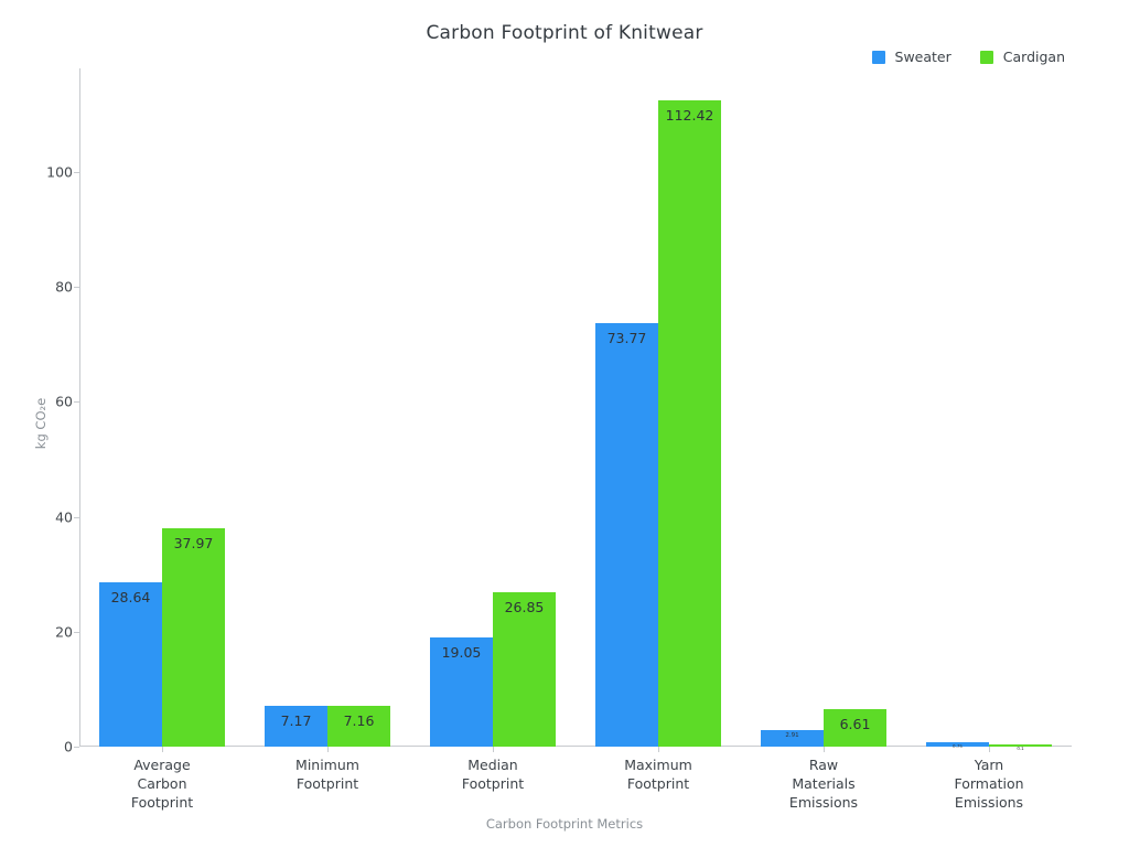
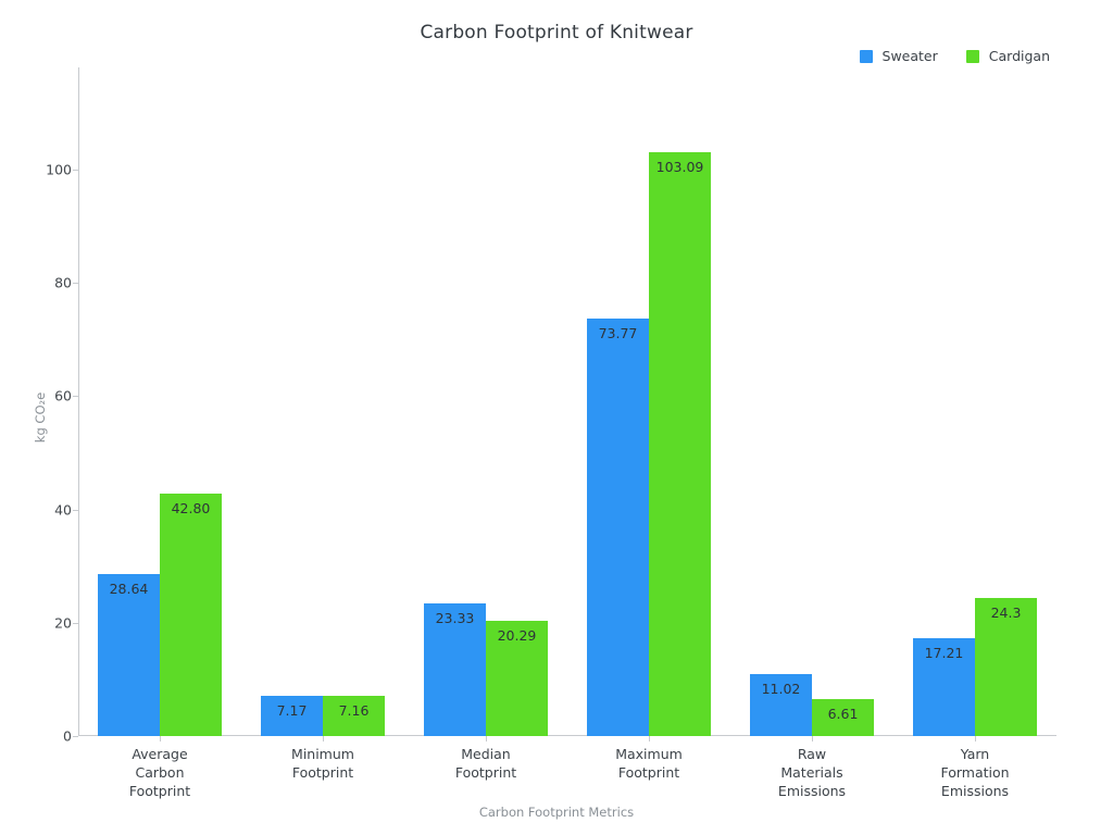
Cardigan/Average Carbon Footprint: 37.97 -> 42.80
Sweater/Median Footprint: 19.05 -> 23.33
Cardigan/Median Footprint: 26.85 -> 20.29
Cardigan/Maximum Footprint: 112.42 -> 103.09
Sweater/Raw Materials Emissions: 2.91 -> 11.02
Sweater/Yarn Formation Emissions: 0.75 -> 17.21
Cardigan/Yarn Formation Emissions: 0.1 -> 24.3
